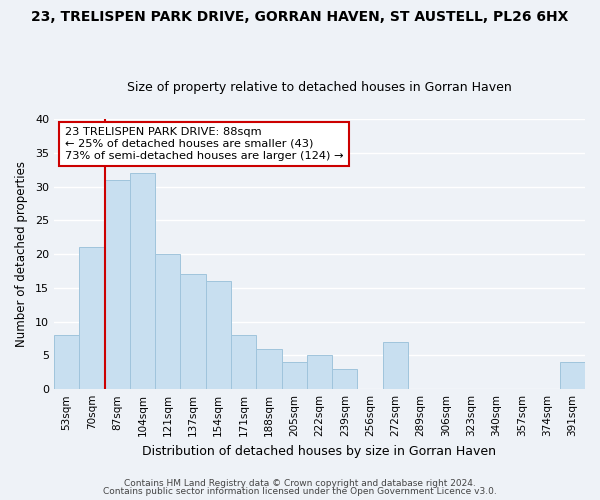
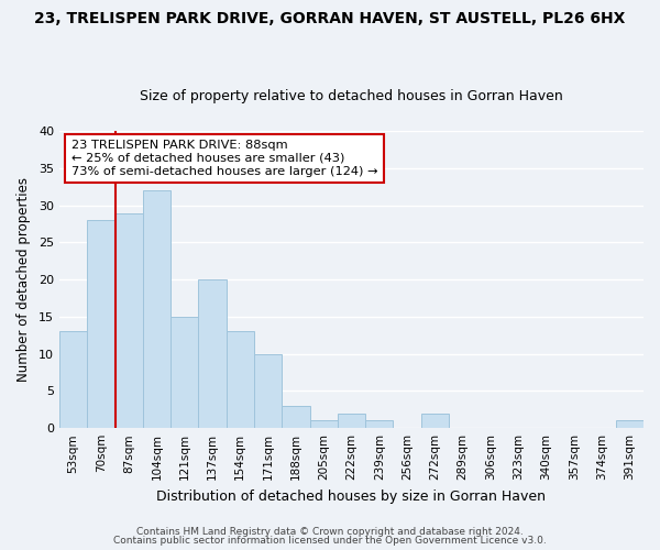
53sqm: 8 -> 13
70sqm: 21 -> 28
87sqm: 31 -> 29
121sqm: 20 -> 15
137sqm: 17 -> 20
154sqm: 16 -> 13
171sqm: 8 -> 10
188sqm: 6 -> 3
205sqm: 4 -> 1
222sqm: 5 -> 2
239sqm: 3 -> 1
272sqm: 7 -> 2
391sqm: 4 -> 1
